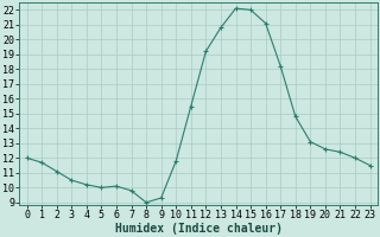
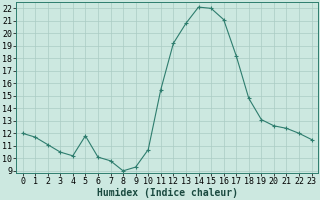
5: 10.0 -> 11.8
10: 11.8 -> 10.7
